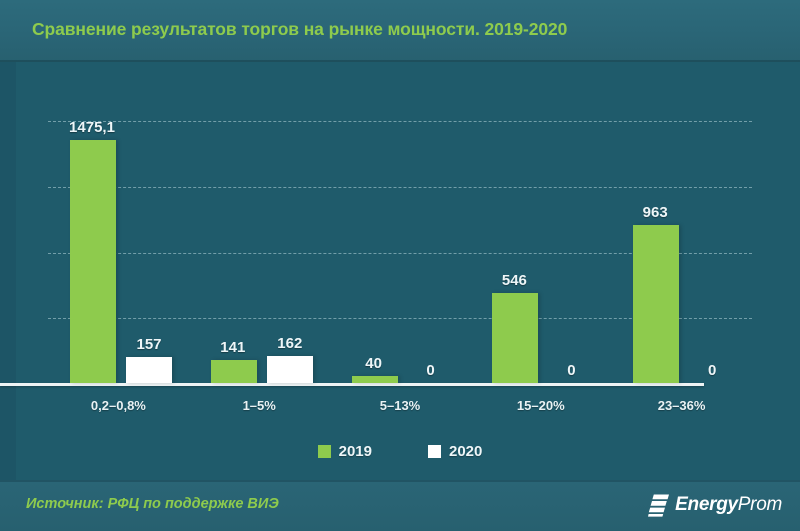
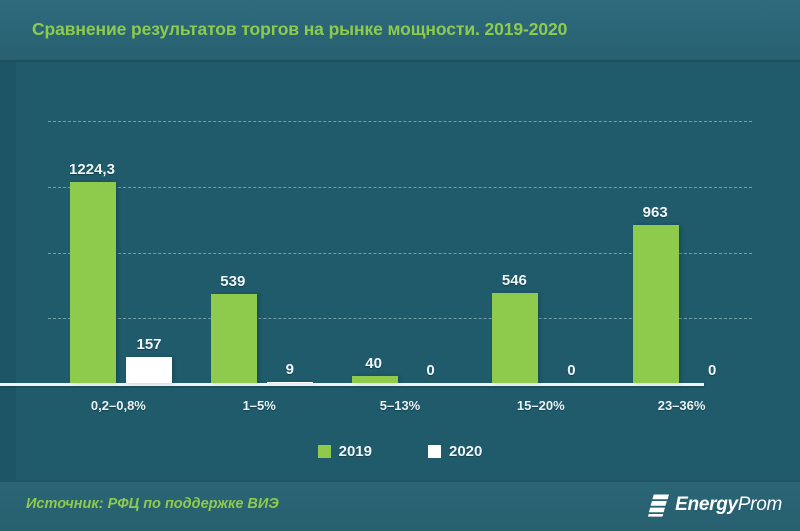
2019/0,2–0,8%: 1475,1 -> 1224,3
2019/1–5%: 141 -> 539
2020/1–5%: 162 -> 9
